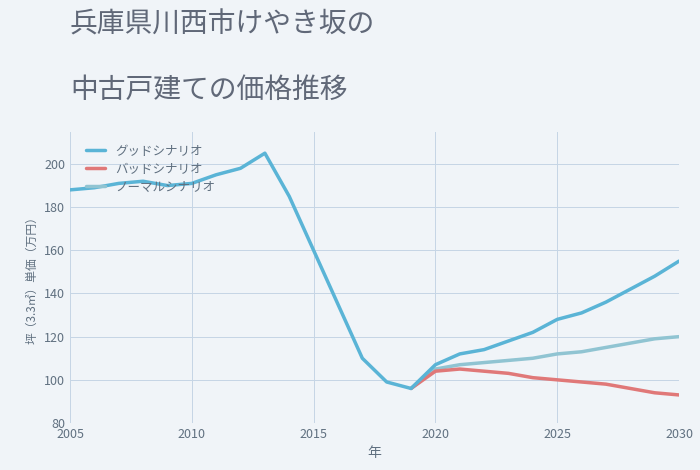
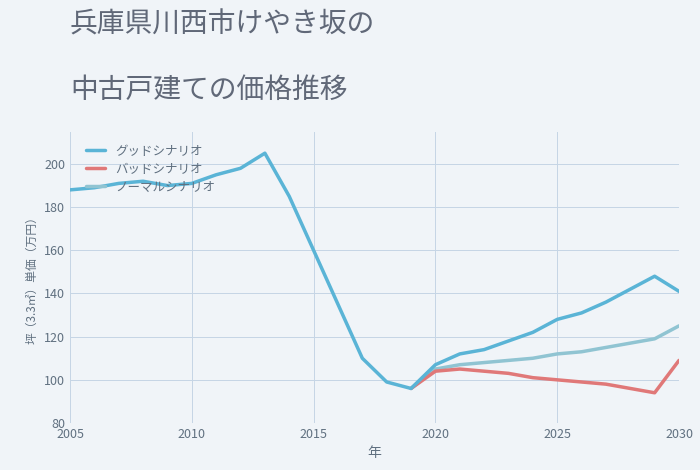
グッドシナリオ/2030: 155 -> 141
バッドシナリオ/2030: 93 -> 109
ノーマルシナリオ/2030: 120 -> 125
